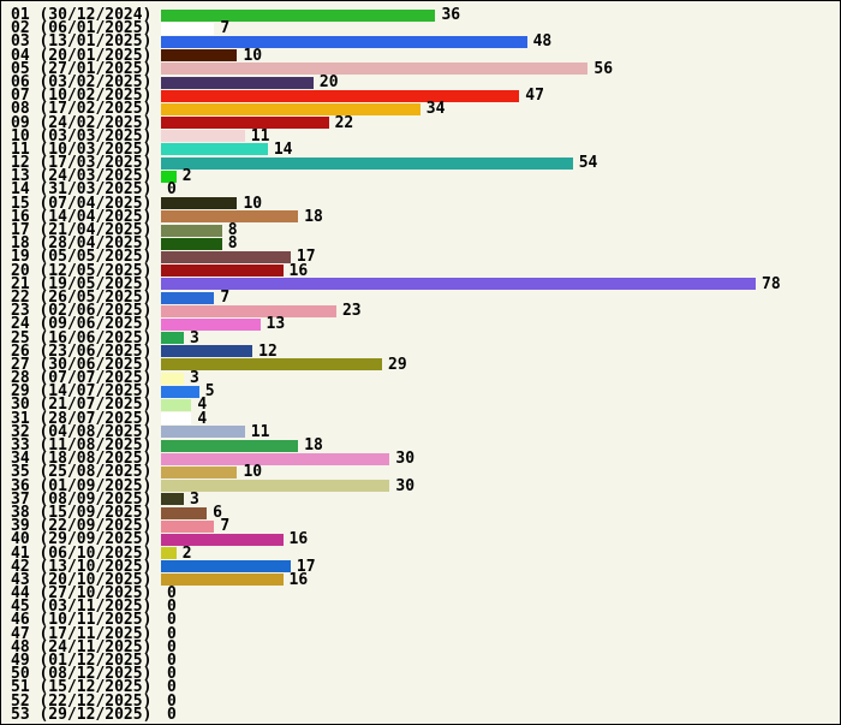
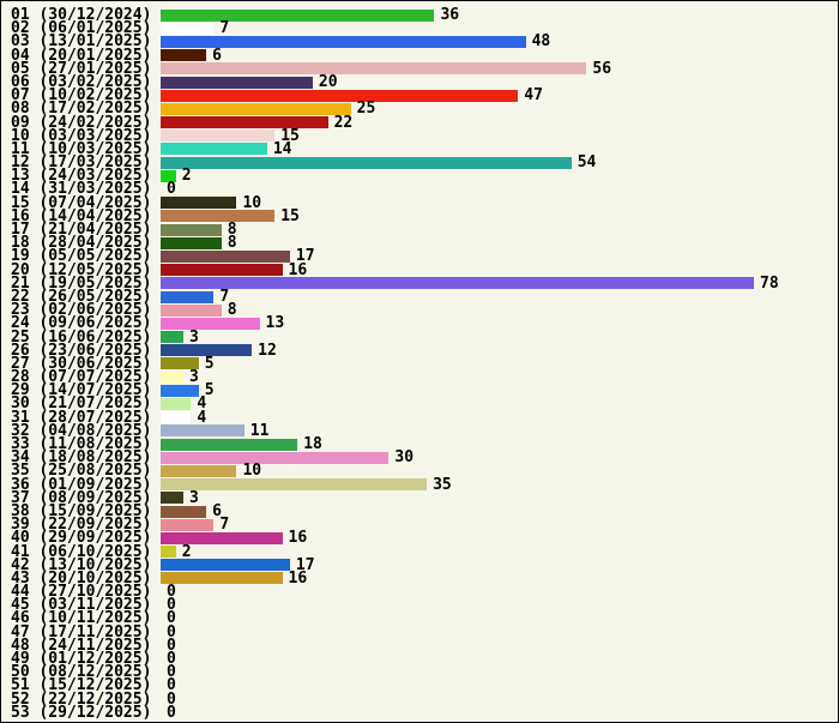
04 (20/01/2025): 10 -> 6
08 (17/02/2025): 34 -> 25
10 (03/03/2025): 11 -> 15
16 (14/04/2025): 18 -> 15
23 (02/06/2025): 23 -> 8
27 (30/06/2025): 29 -> 5
36 (01/09/2025): 30 -> 35
